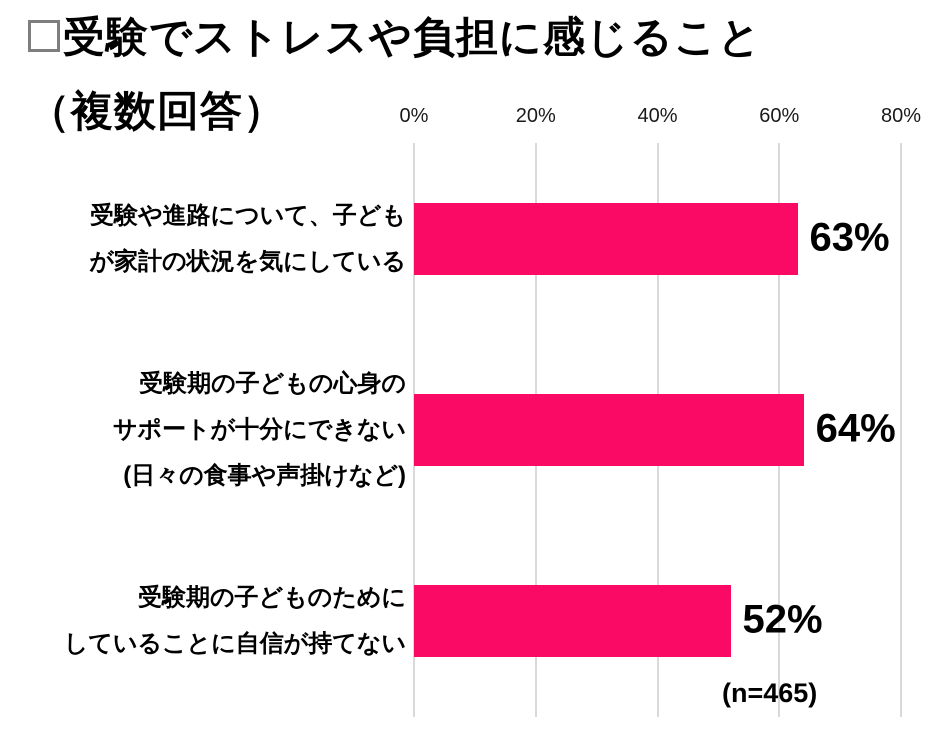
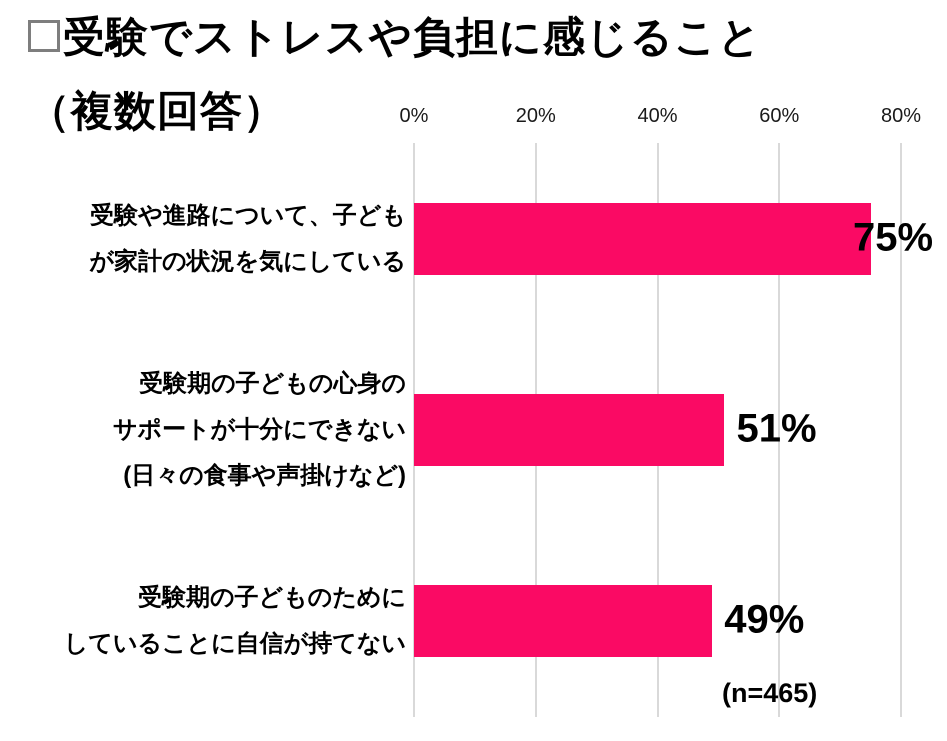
受験や進路について、子どもが家計の状況を気にしている: 63% -> 75%
受験期の子どもの心身のサポートが十分にできない(日々の食事や声掛けなど): 64% -> 51%
受験期の子どものためにしていることに自信が持てない: 52% -> 49%
